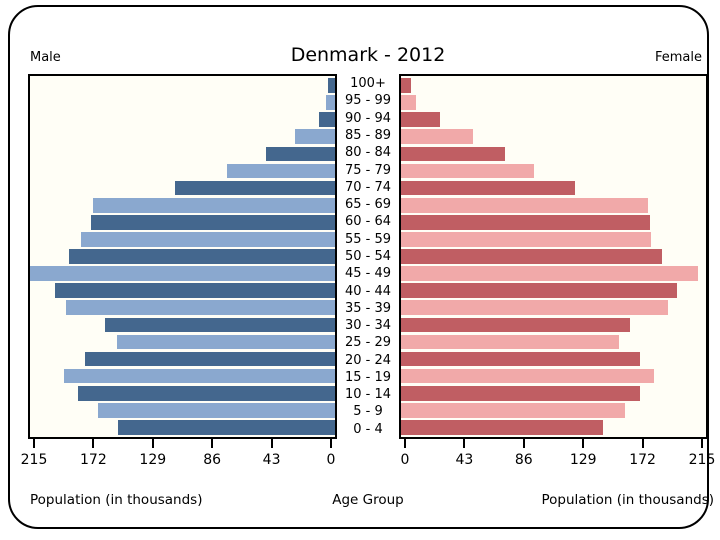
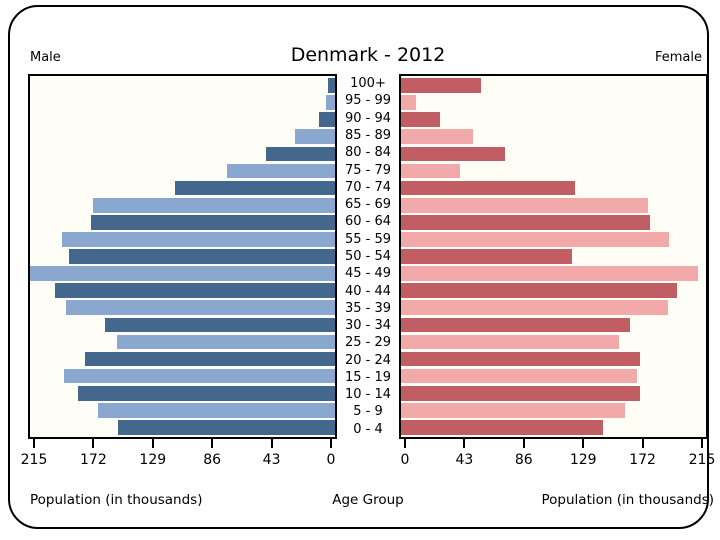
Female/100+: 4 -> 55
Female/75 - 79: 93 -> 40
Male/55 - 59: 181 -> 195
Female/55 - 59: 178 -> 191
Female/50 - 54: 186 -> 121
Female/15 - 19: 180 -> 168
